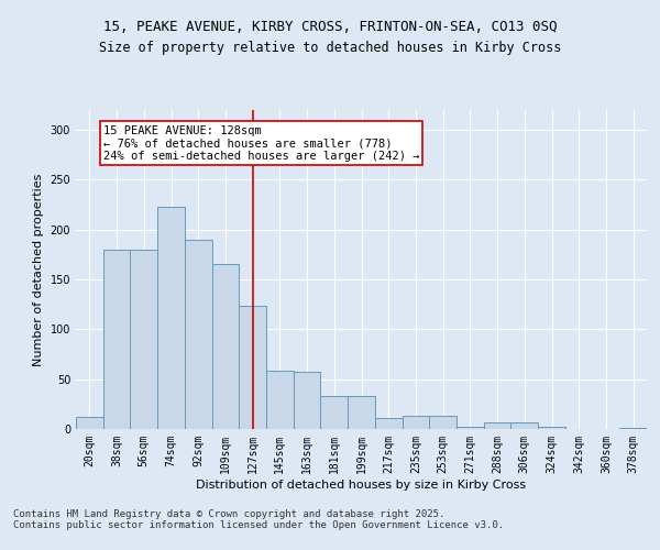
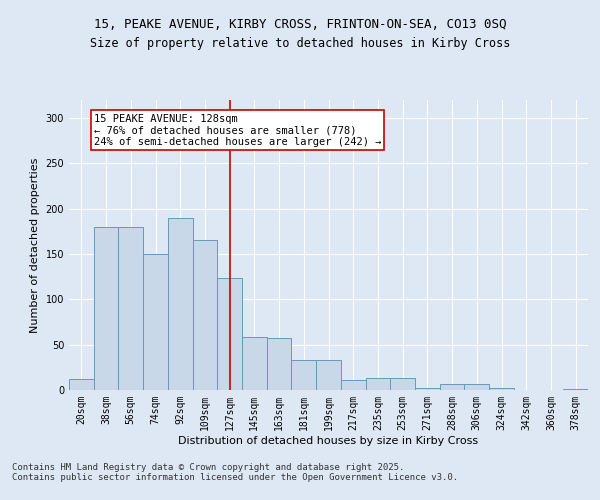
74sqm: 223 -> 150
